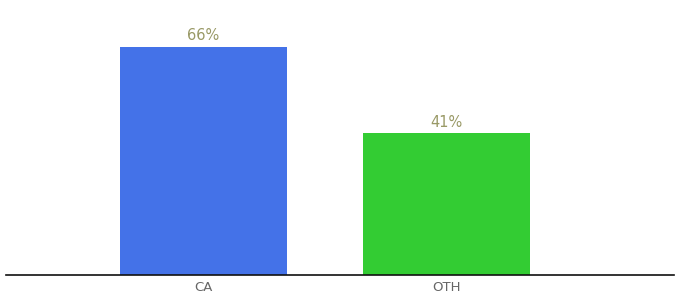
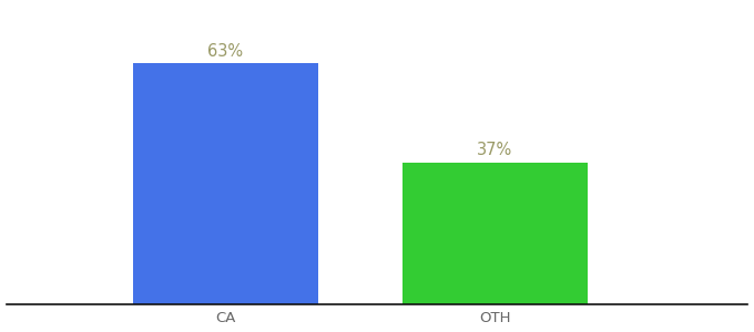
CA: 66% -> 63%
OTH: 41% -> 37%
